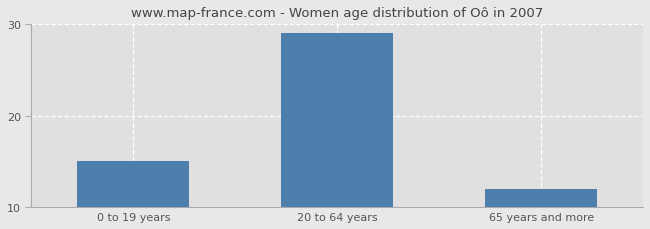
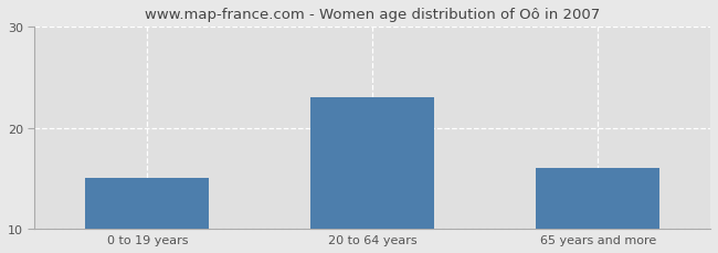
20 to 64 years: 29 -> 23
65 years and more: 12 -> 16
